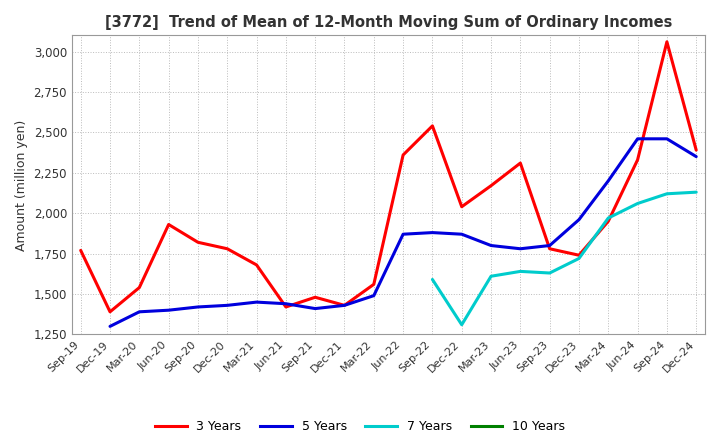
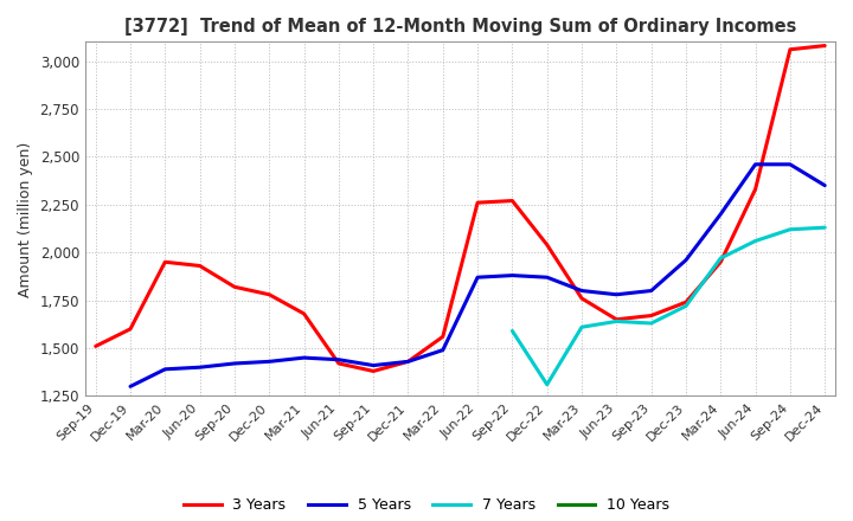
3 Years/Sep-19: 1,770 -> 1,510
3 Years/Dec-19: 1,390 -> 1,600
3 Years/Mar-20: 1,540 -> 1,950
3 Years/Sep-21: 1,480 -> 1,380
3 Years/Jun-22: 2,360 -> 2,260
3 Years/Sep-22: 2,540 -> 2,270
3 Years/Mar-23: 2,170 -> 1,760
3 Years/Jun-23: 2,310 -> 1,650
3 Years/Sep-23: 1,780 -> 1,670
3 Years/Dec-24: 2,390 -> 3,080
